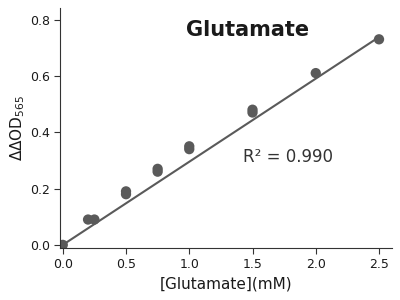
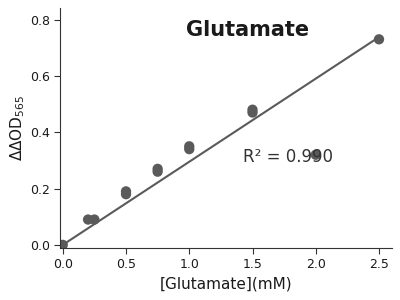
2.0: 0.61 -> 0.32
